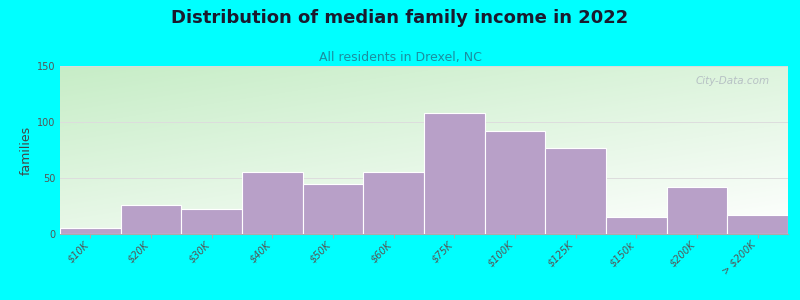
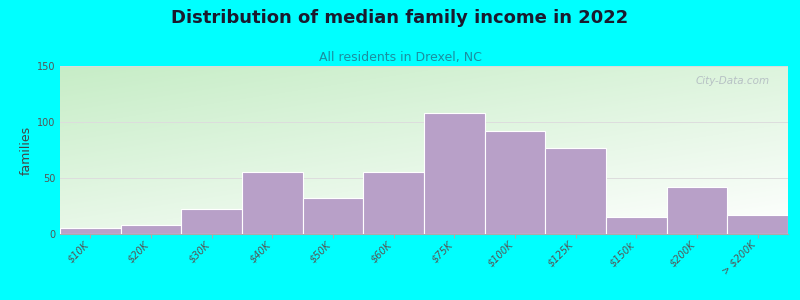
$20K: 26 -> 8
$50K: 45 -> 32
